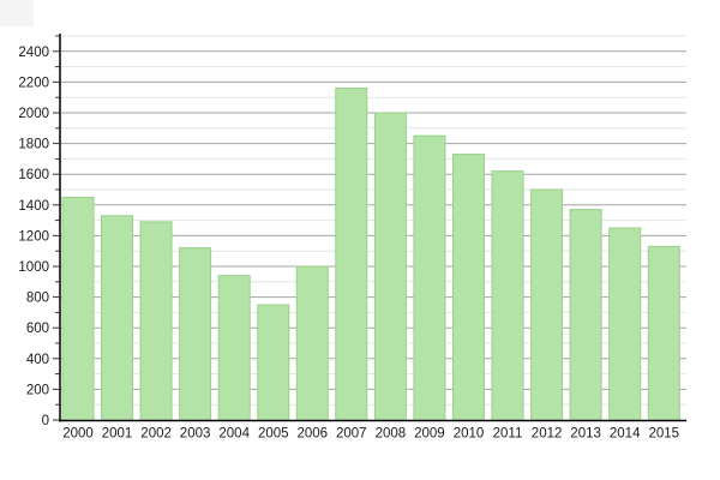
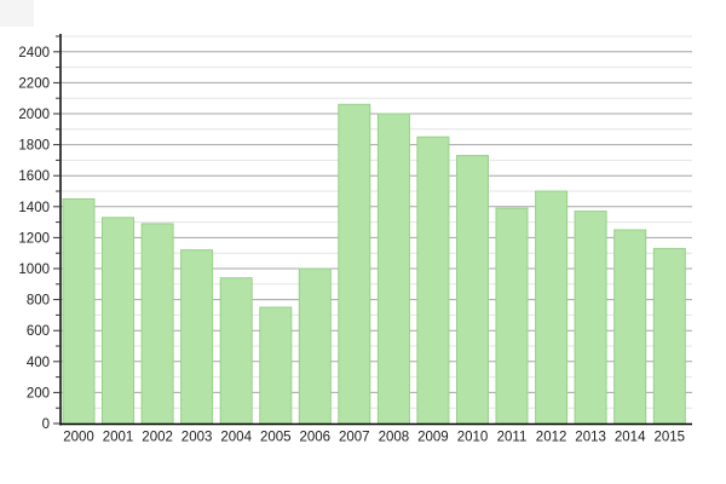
2007: 2160 -> 2060
2011: 1620 -> 1390
